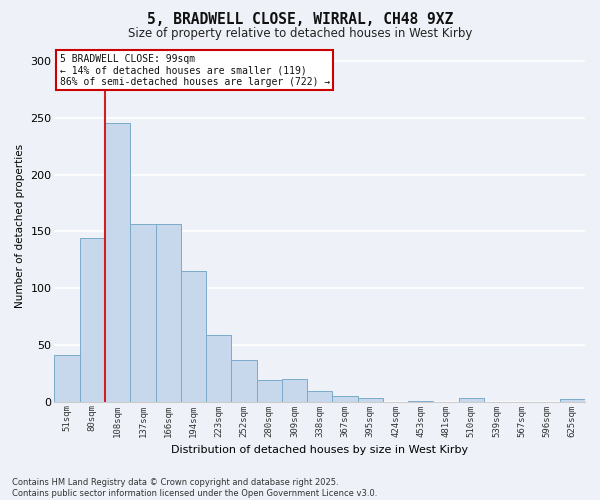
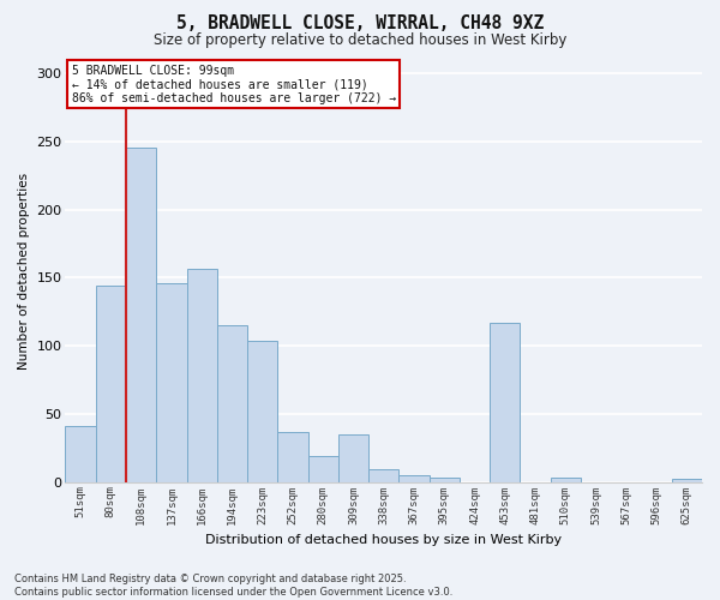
137sqm: 157 -> 146
223sqm: 59 -> 104
309sqm: 20 -> 35
453sqm: 1 -> 117
